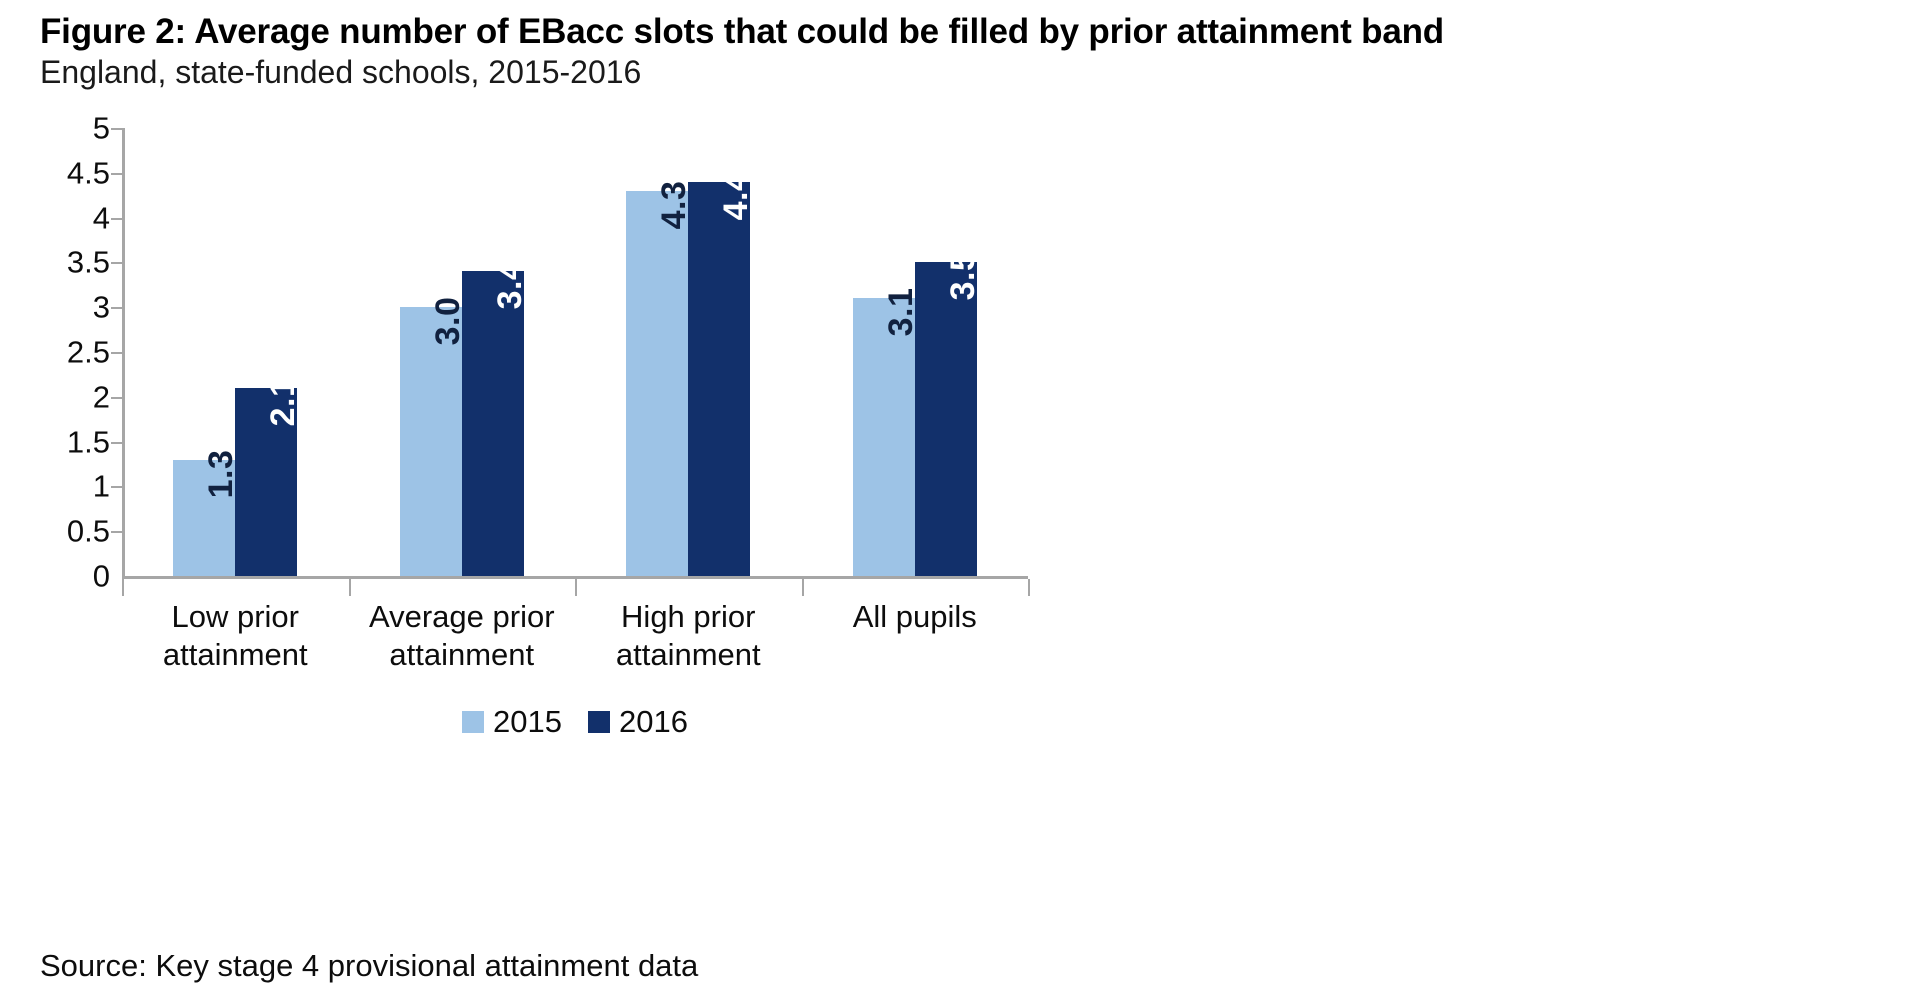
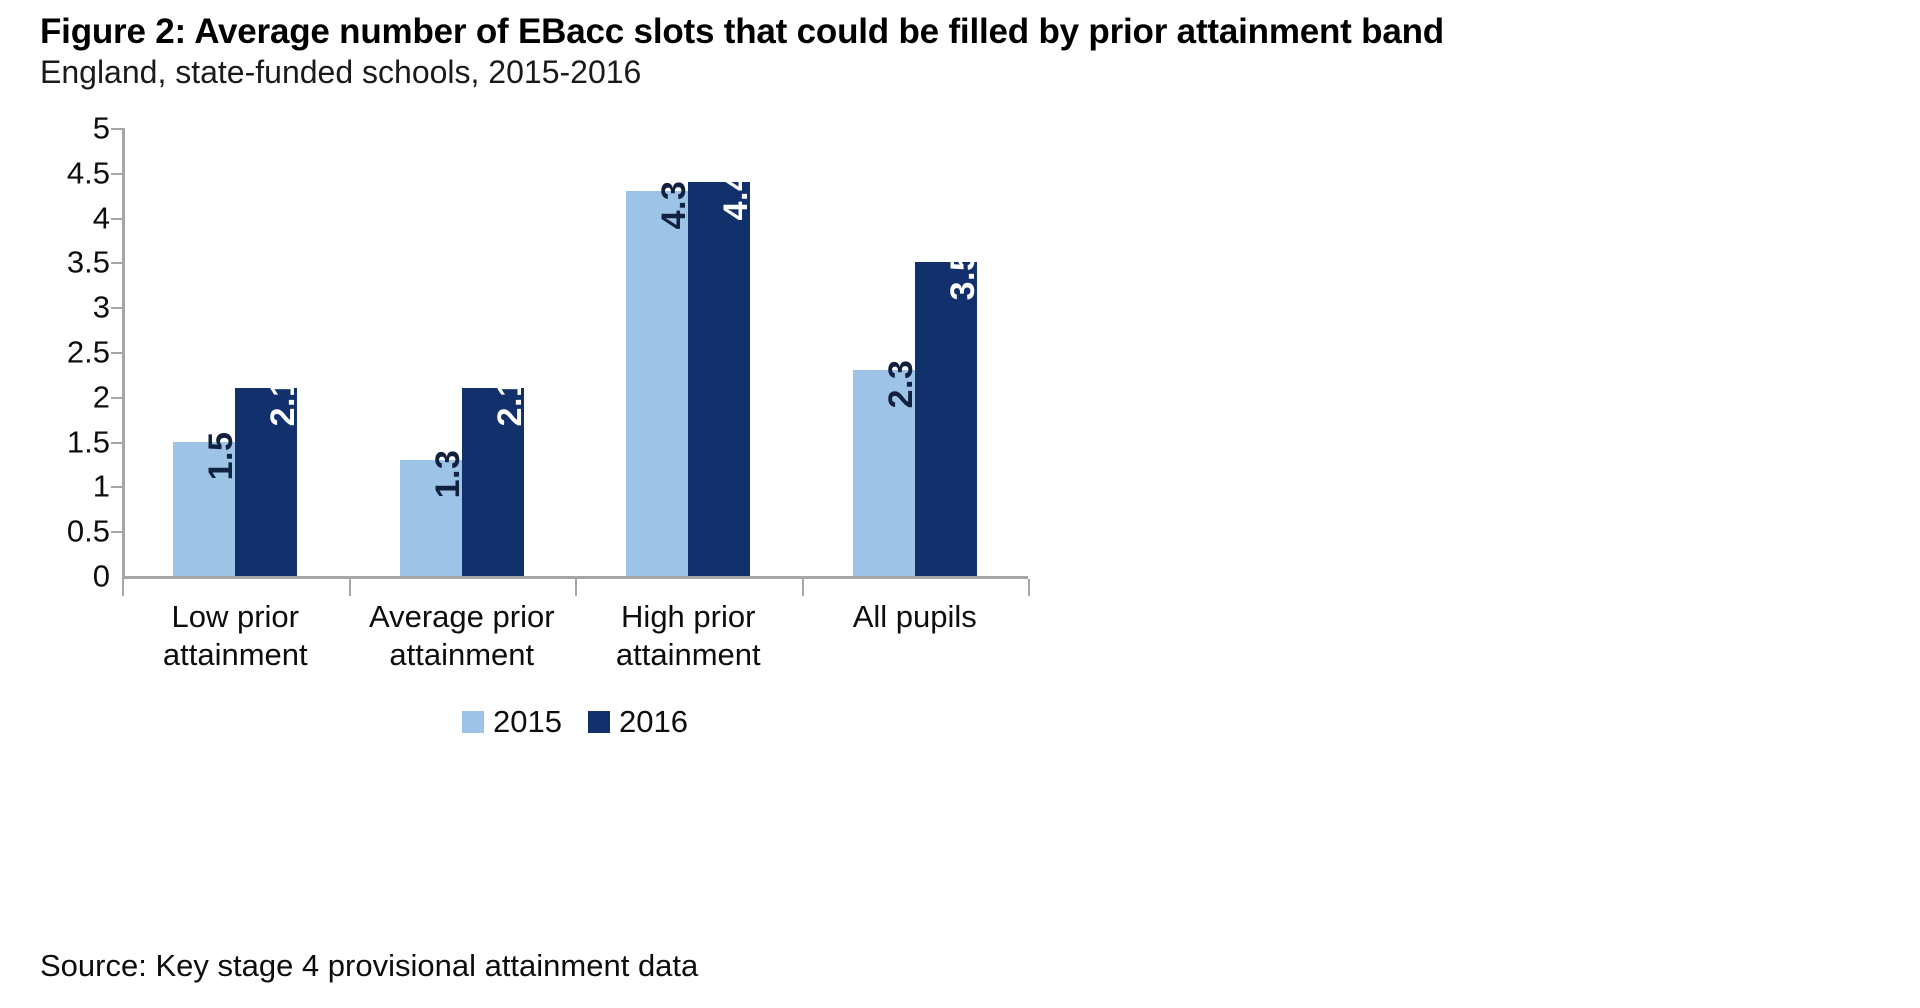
2015/Low prior attainment: 1.3 -> 1.5
2015/Average prior attainment: 3.0 -> 1.3
2016/Average prior attainment: 3.4 -> 2.1
2015/All pupils: 3.1 -> 2.3
